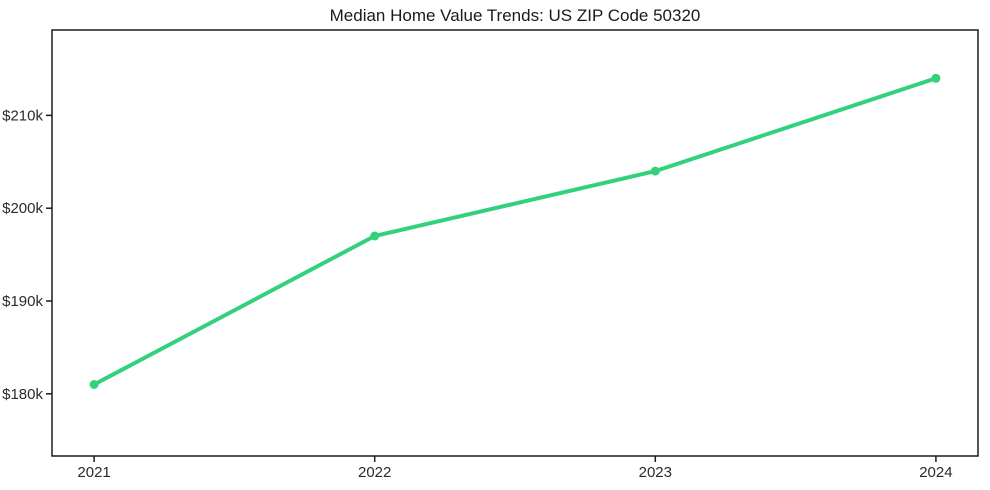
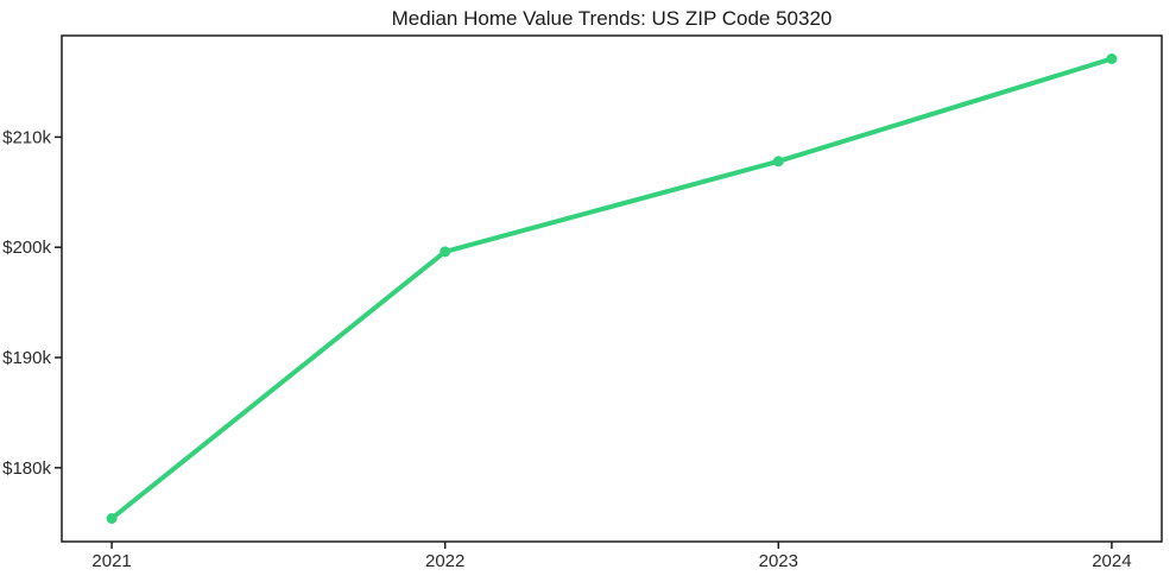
2021: $181k -> $175k
2022: $197k -> $200k
2023: $204k -> $208k
2024: $214k -> $217k
